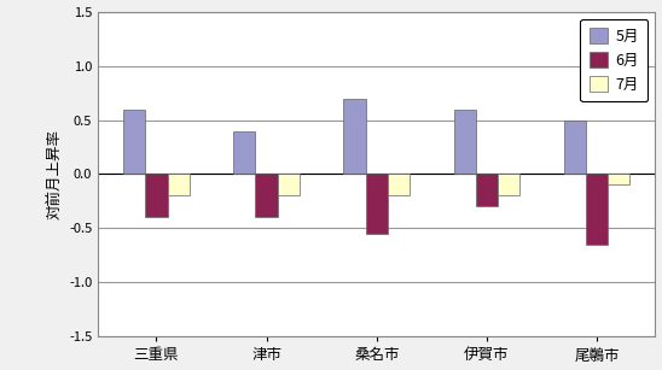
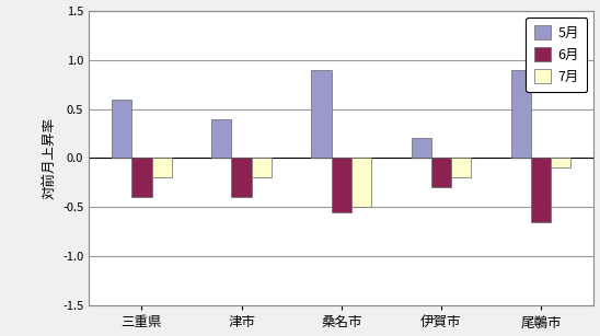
5月/桑名市: 0.7 -> 0.9
7月/桑名市: -0.2 -> -0.5
5月/伊賀市: 0.6 -> 0.2
5月/尾鷷市: 0.5 -> 0.9
